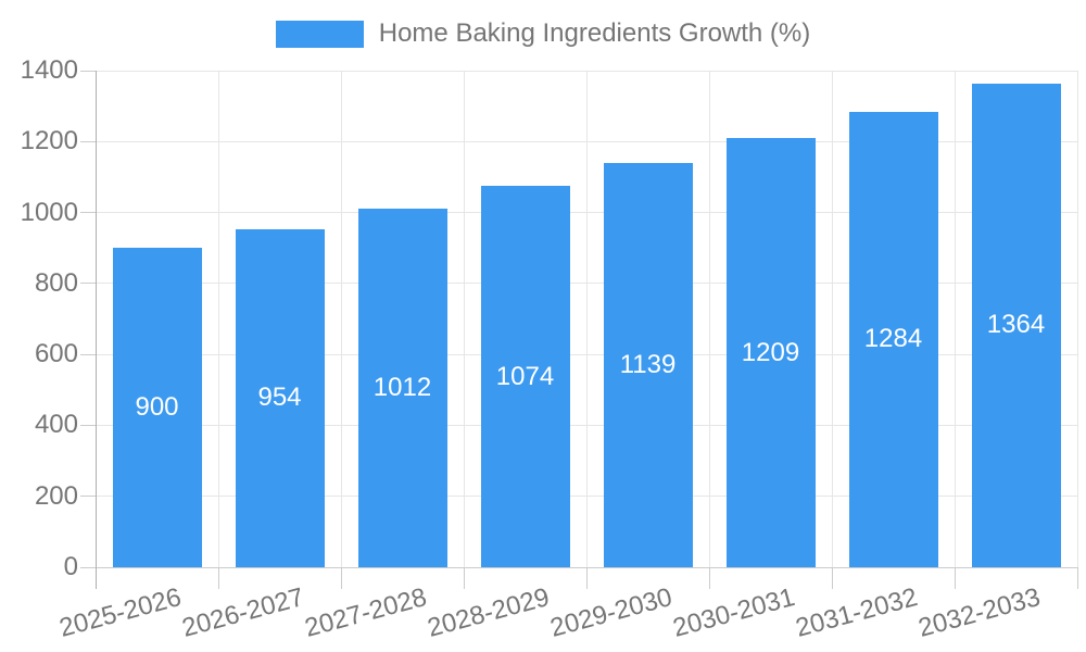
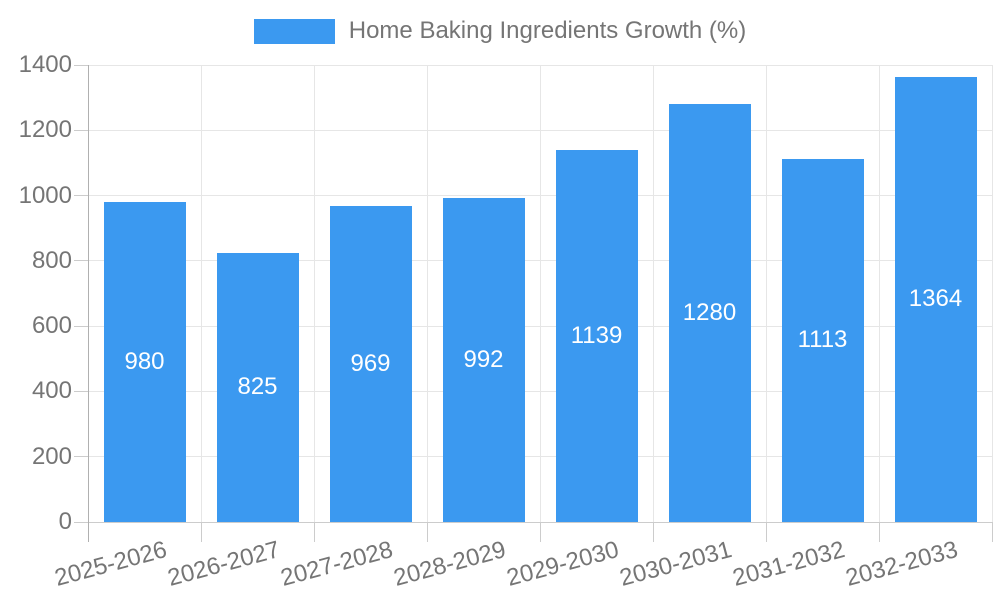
2025-2026: 900 -> 980
2026-2027: 954 -> 825
2027-2028: 1012 -> 969
2028-2029: 1074 -> 992
2030-2031: 1209 -> 1280
2031-2032: 1284 -> 1113
